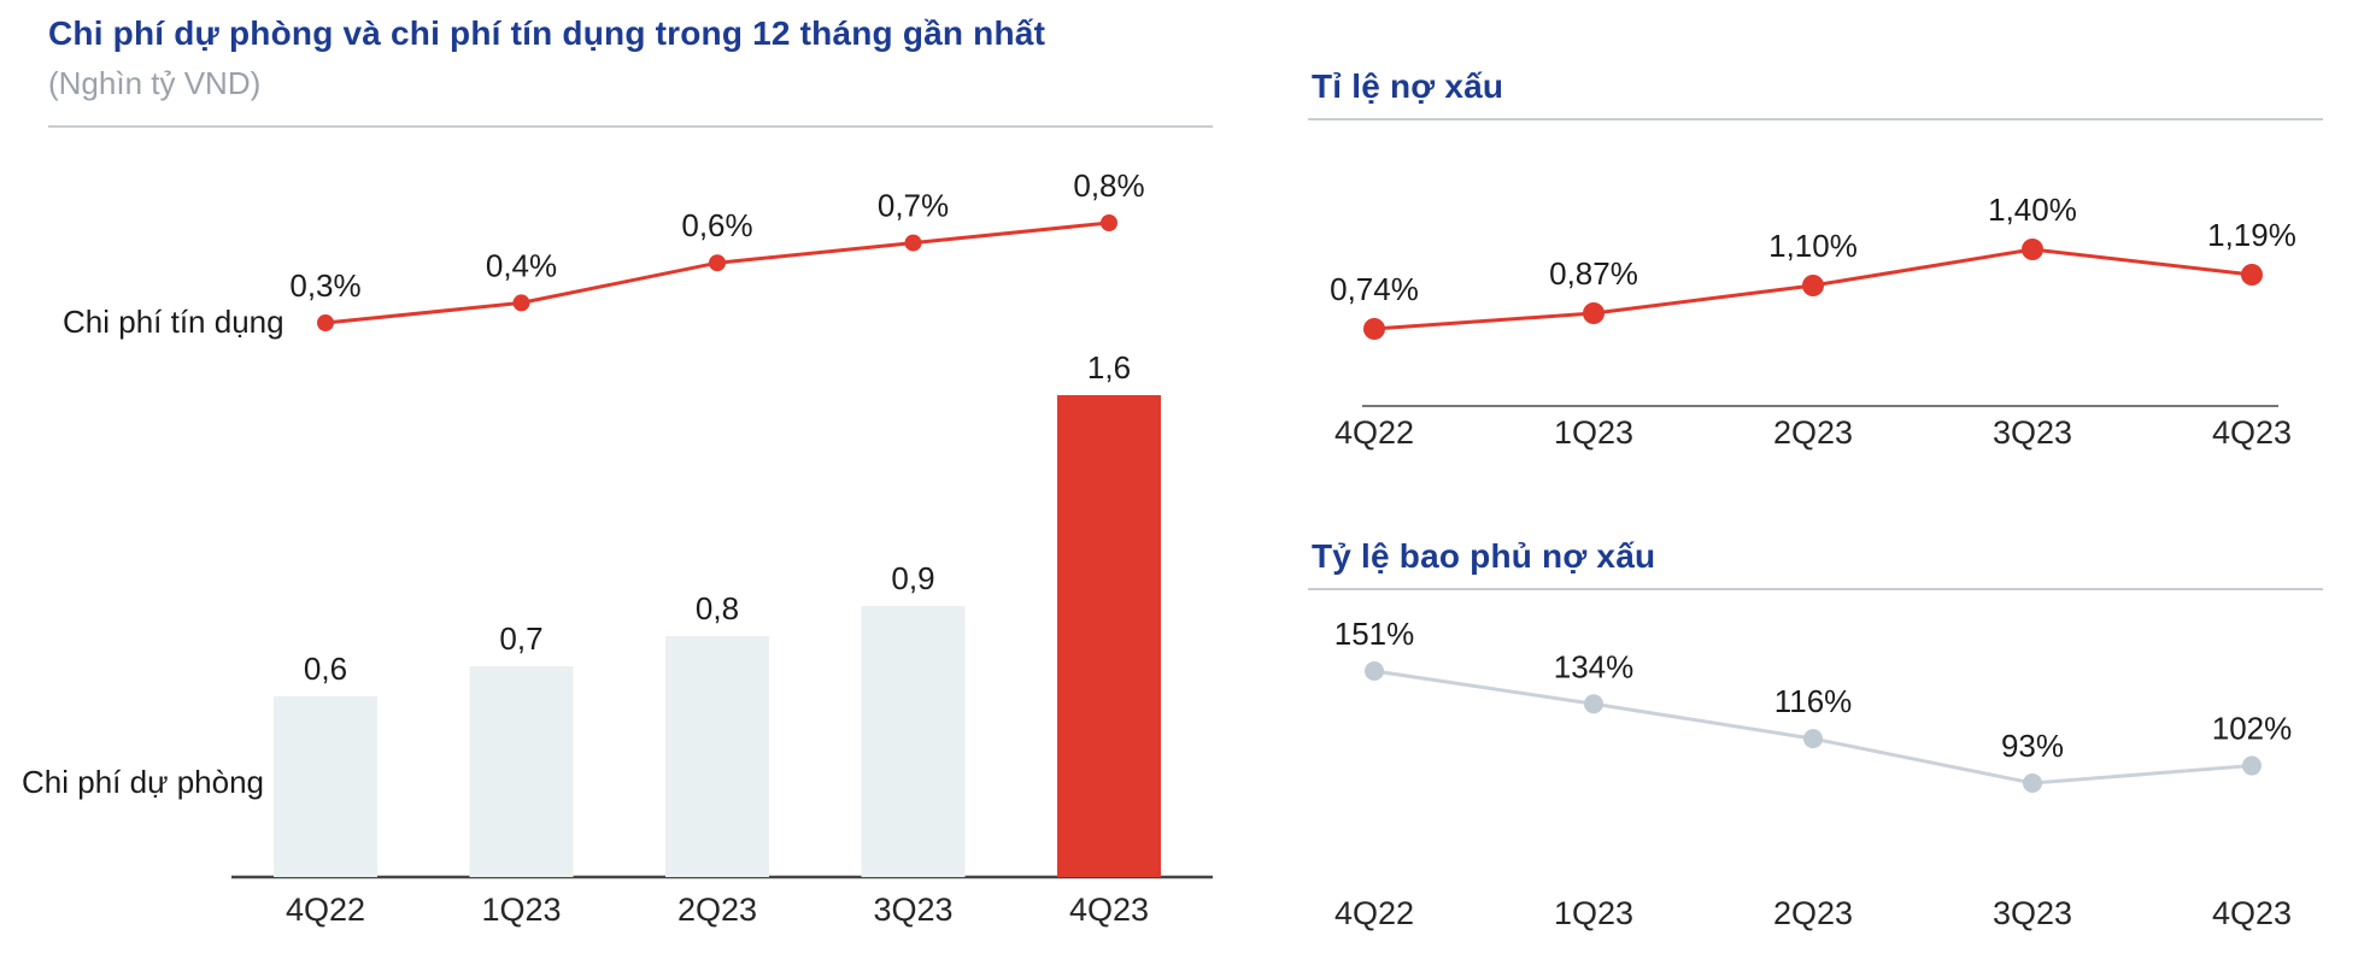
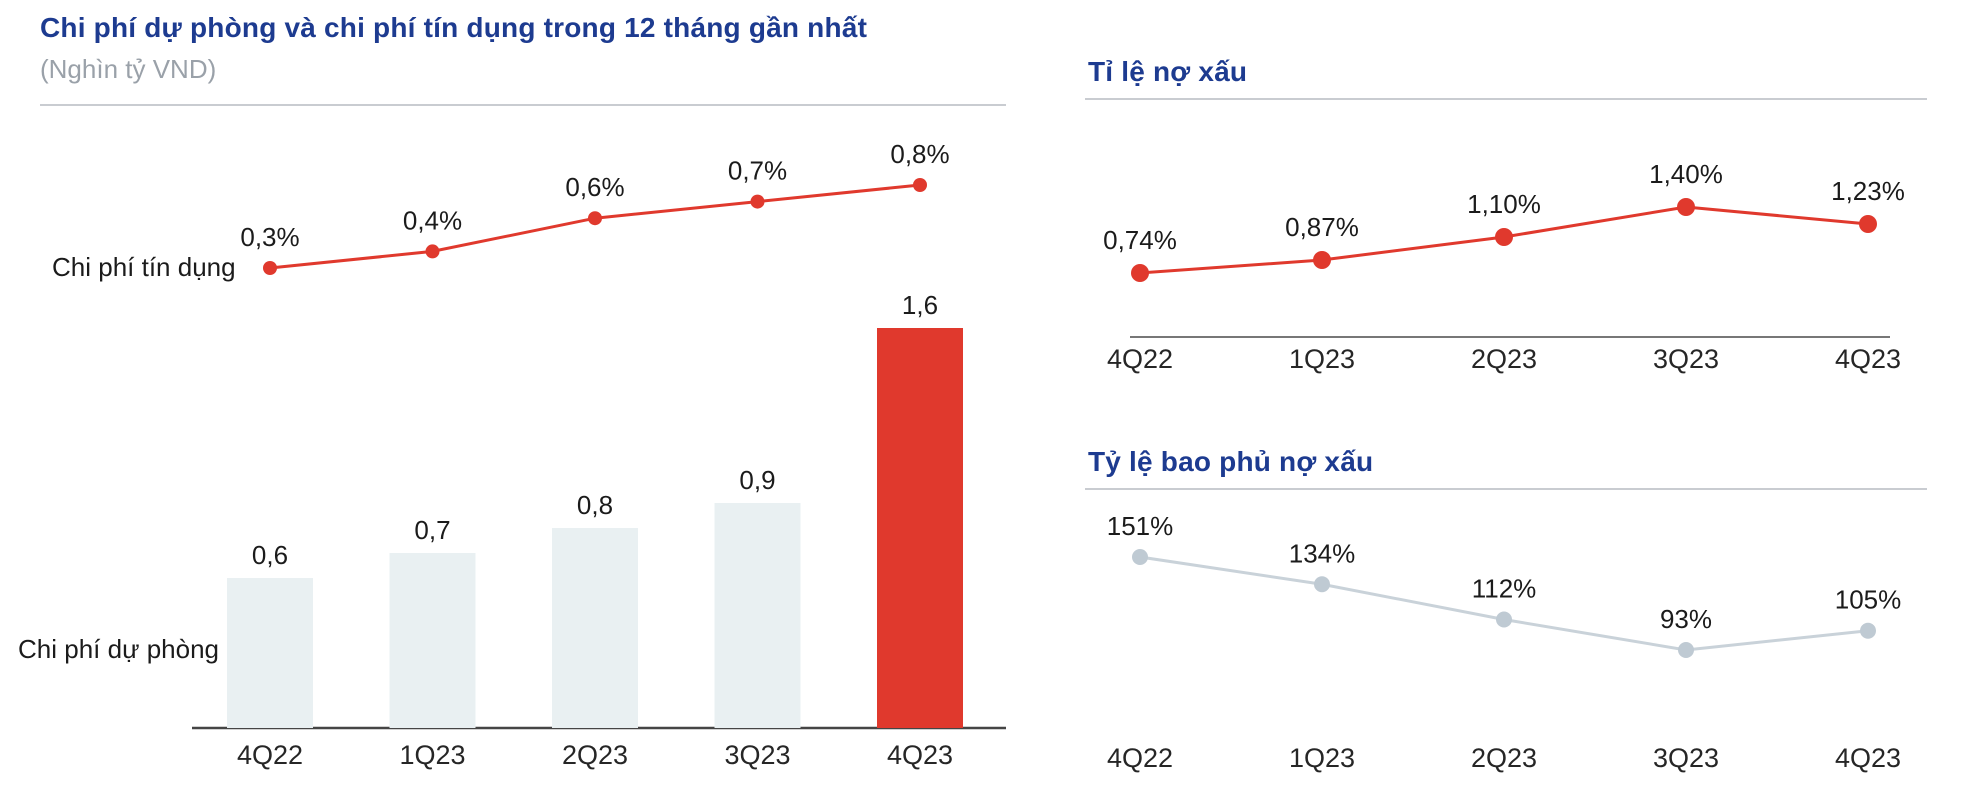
Tỉ lệ nợ xấu/4Q23: 1,19% -> 1,23%
Tỷ lệ bao phủ nợ xấu/2Q23: 116% -> 112%
Tỷ lệ bao phủ nợ xấu/4Q23: 102% -> 105%
